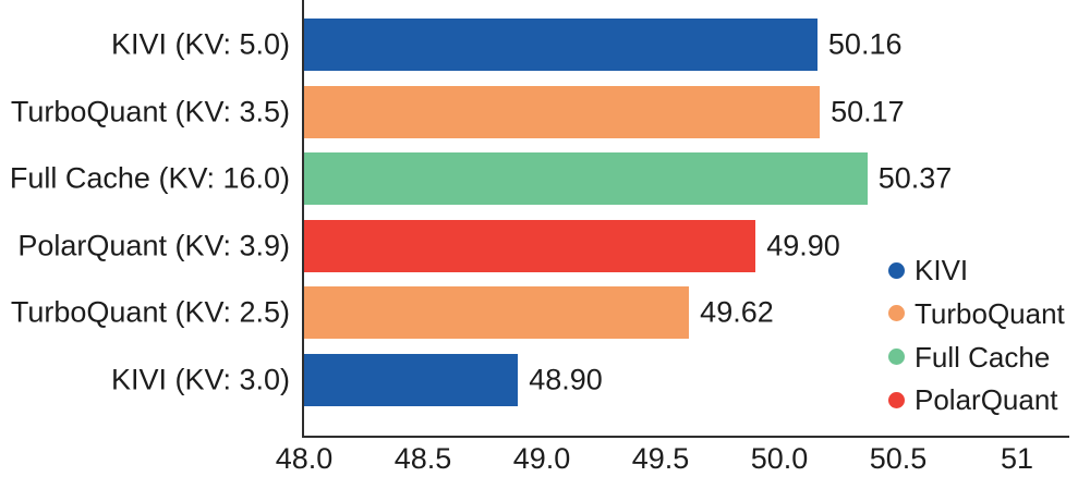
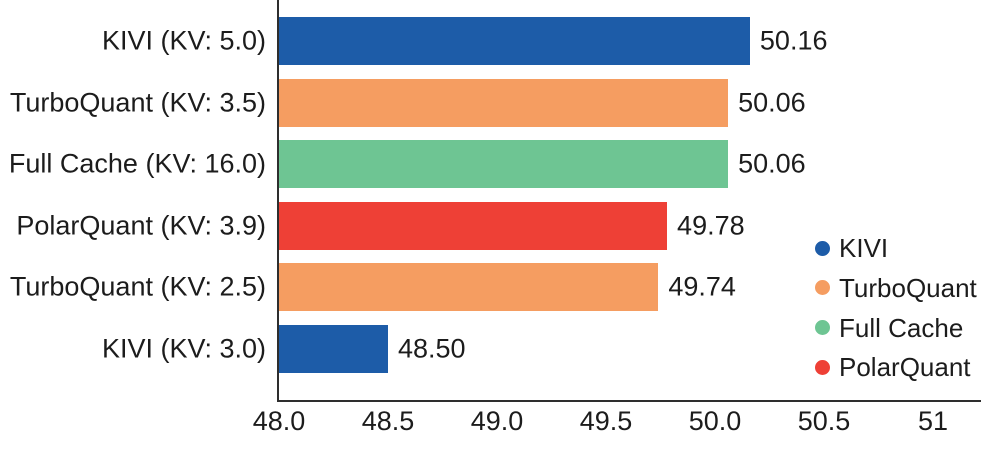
TurboQuant (KV: 3.5): 50.17 -> 50.06
Full Cache (KV: 16.0): 50.37 -> 50.06
PolarQuant (KV: 3.9): 49.90 -> 49.78
TurboQuant (KV: 2.5): 49.62 -> 49.74
KIVI (KV: 3.0): 48.90 -> 48.50
